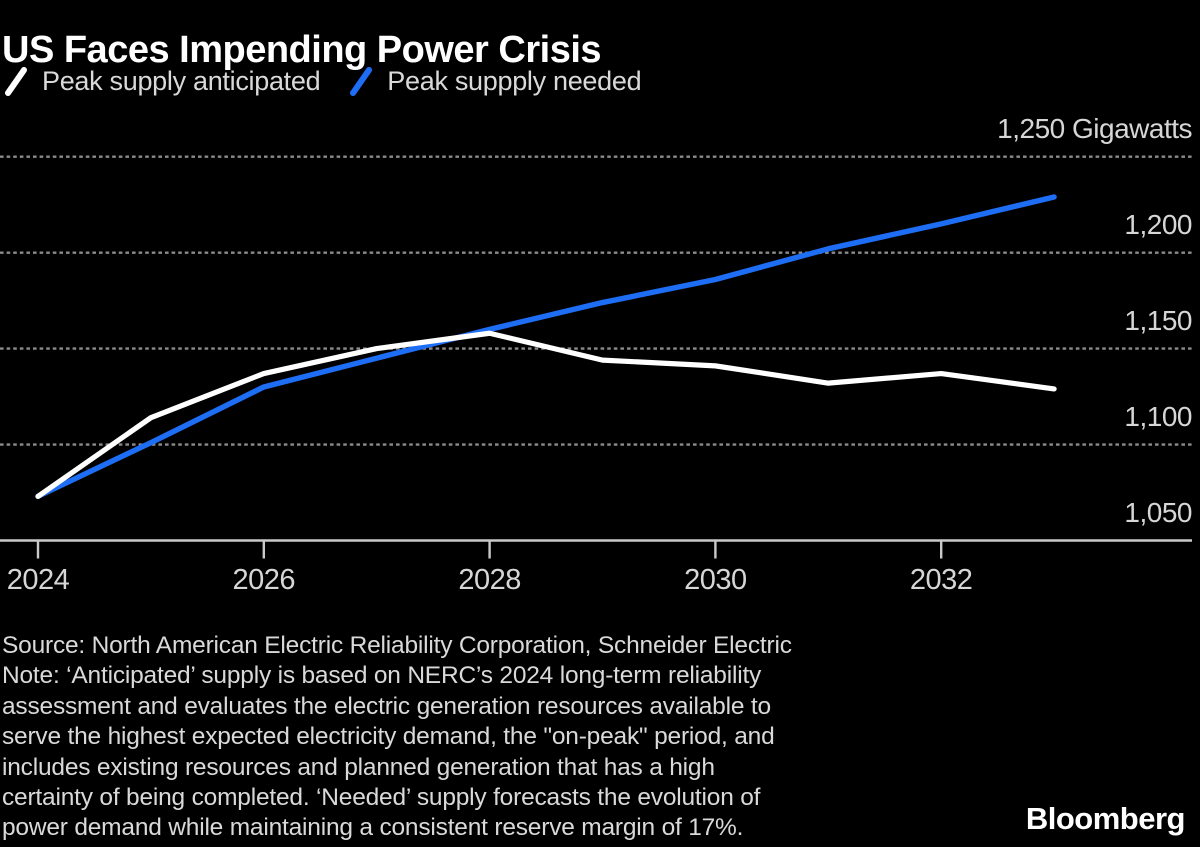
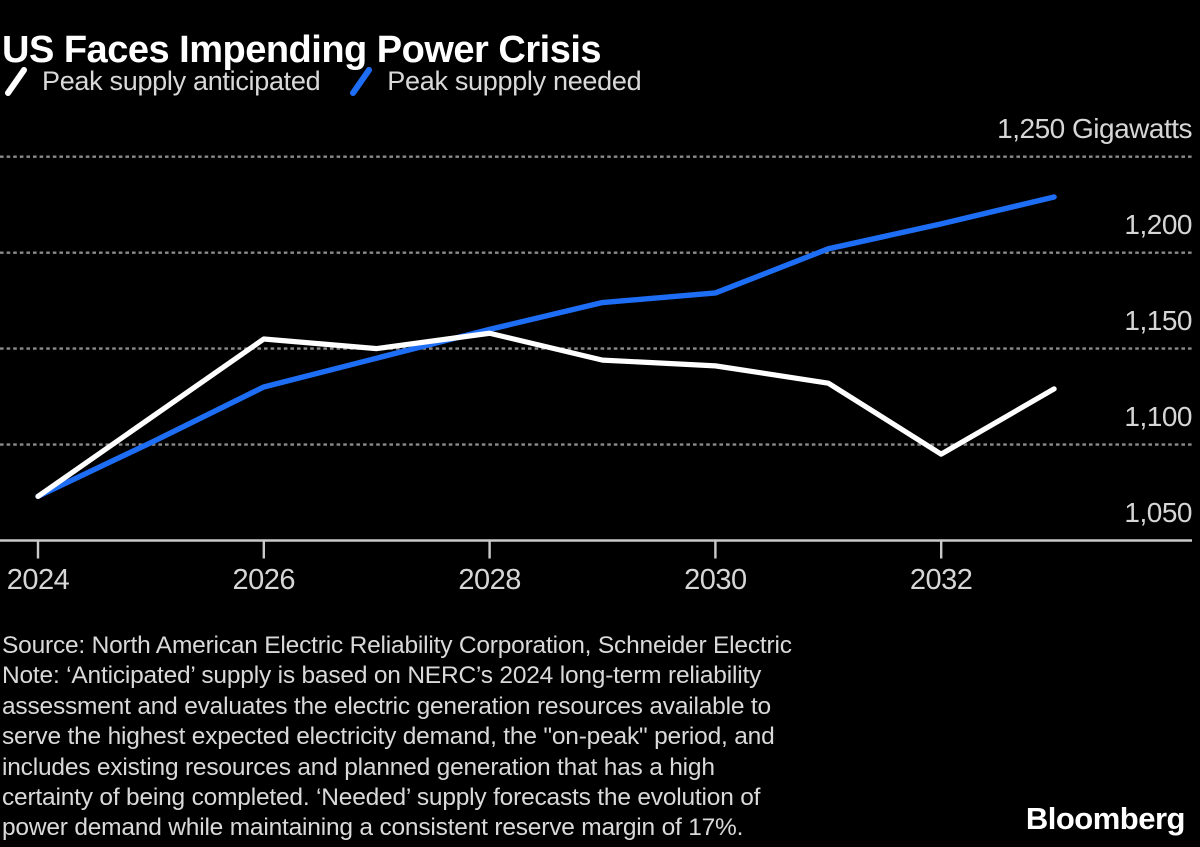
Peak supply anticipated/2026: 1137 -> 1155
Peak suppply needed/2030: 1186 -> 1179
Peak supply anticipated/2032: 1137 -> 1095
